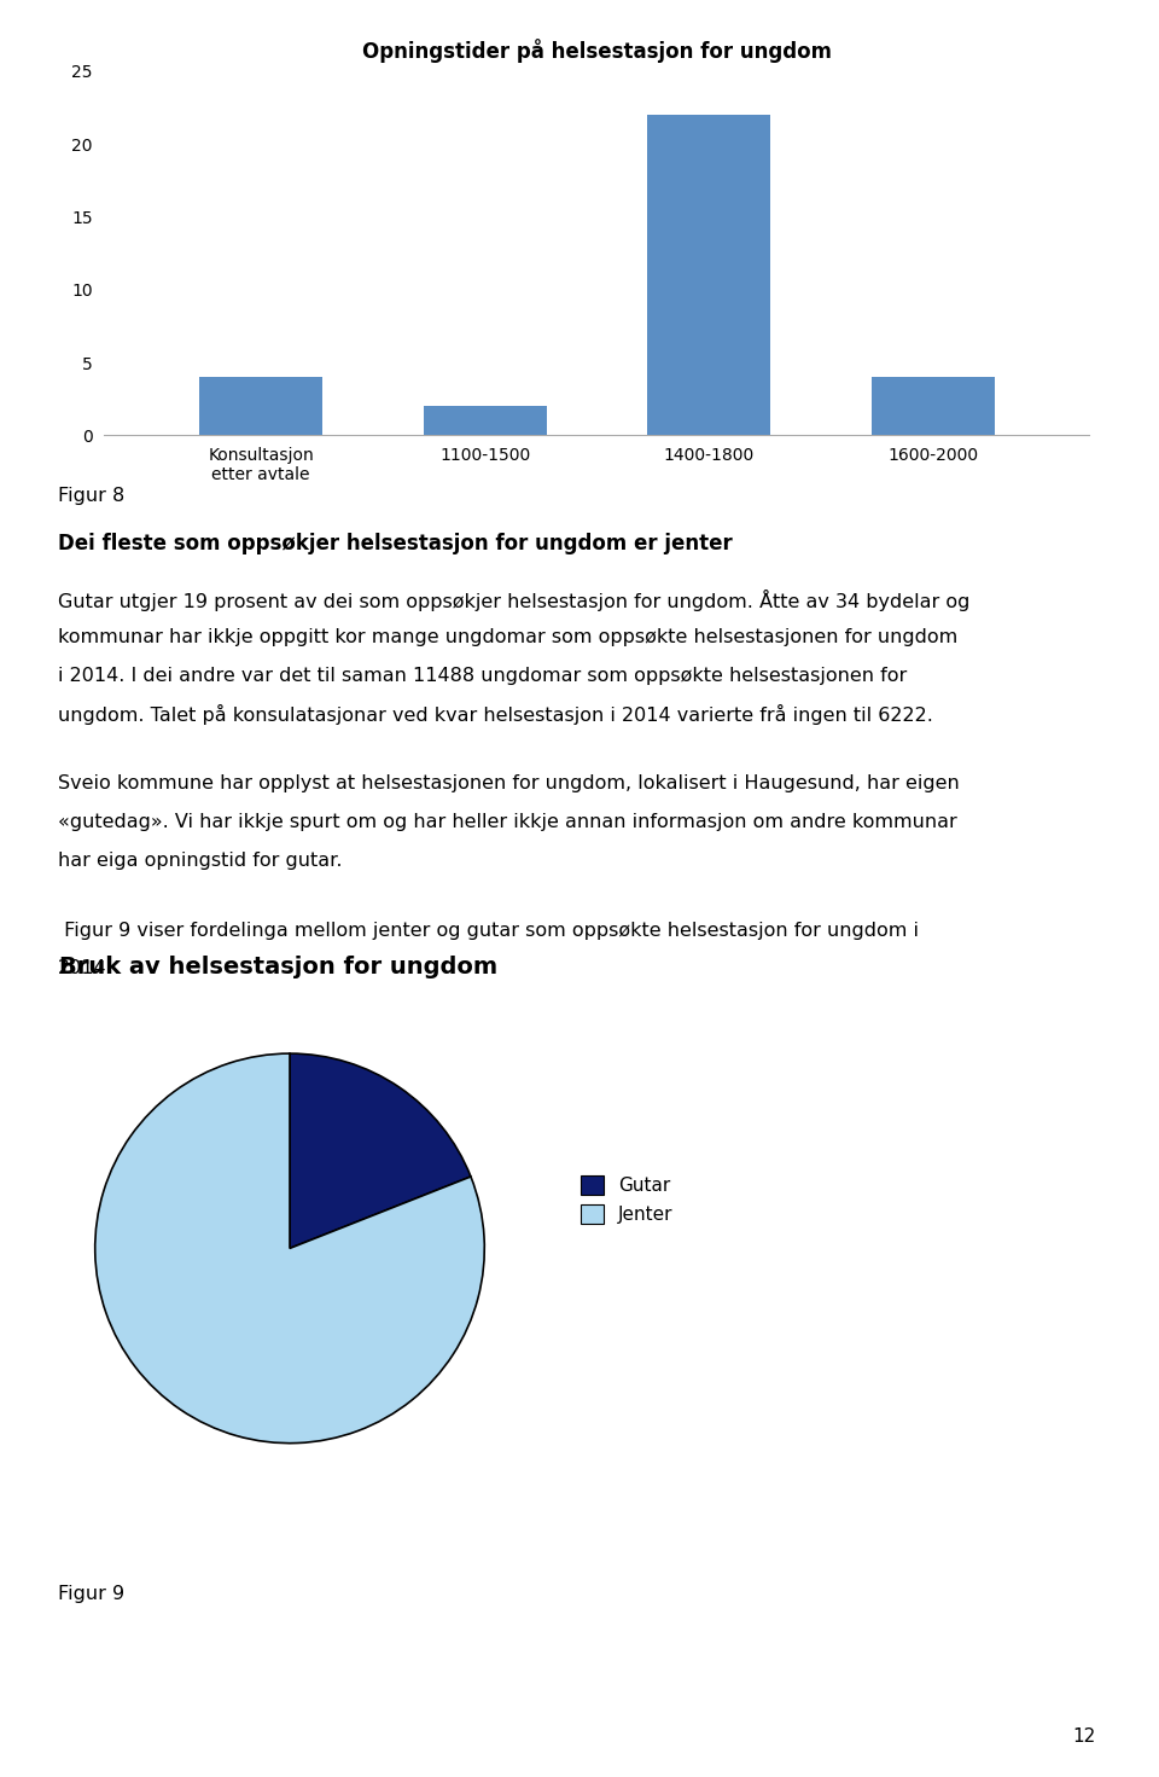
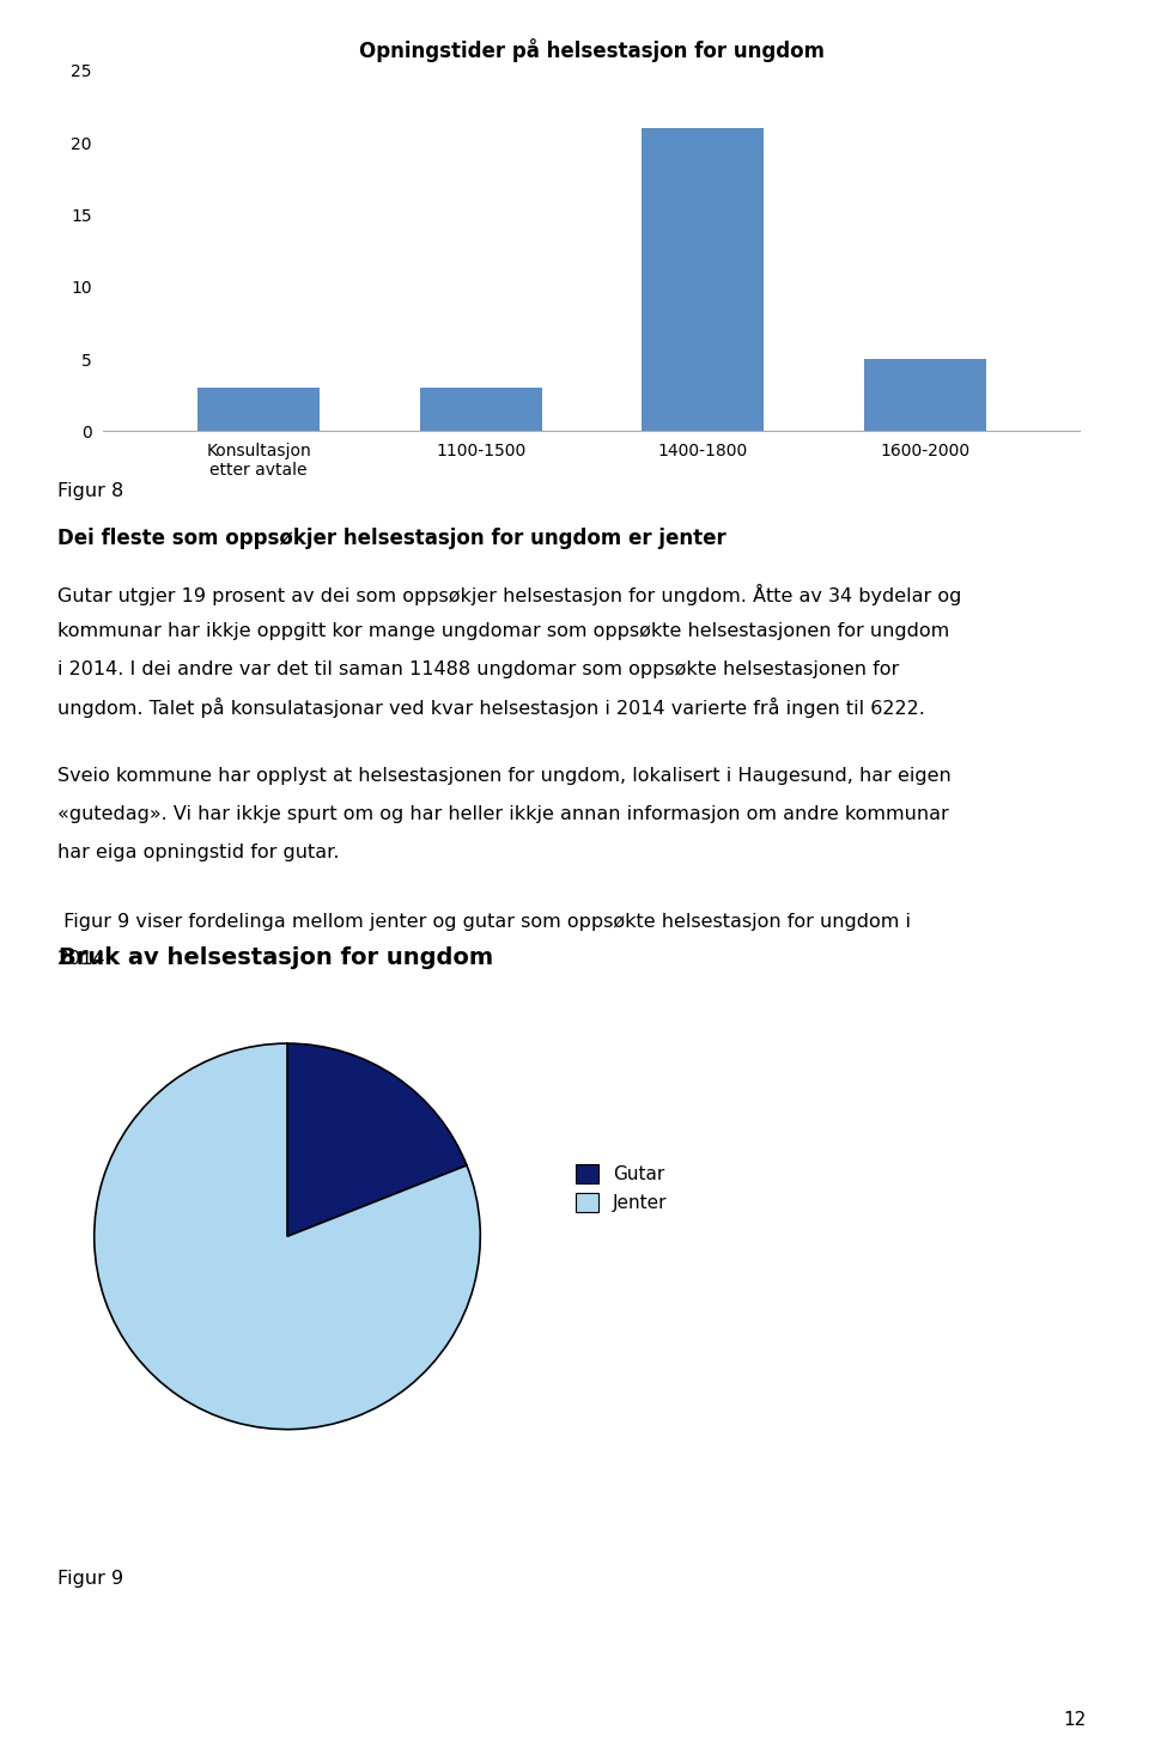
Konsultasjon etter avtale: 4 -> 3
1100-1500: 2 -> 3
1400-1800: 22 -> 21
1600-2000: 4 -> 5
